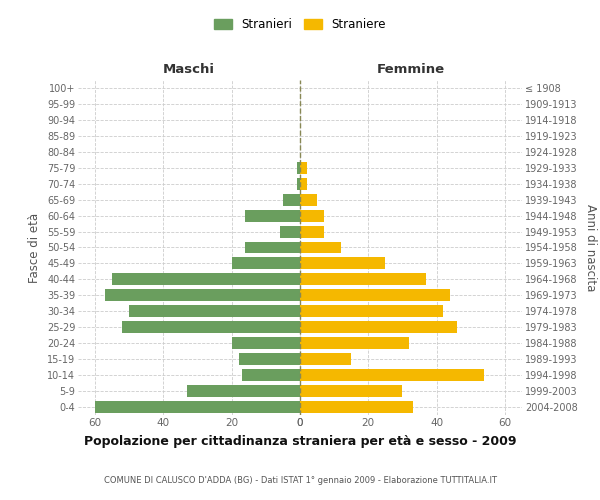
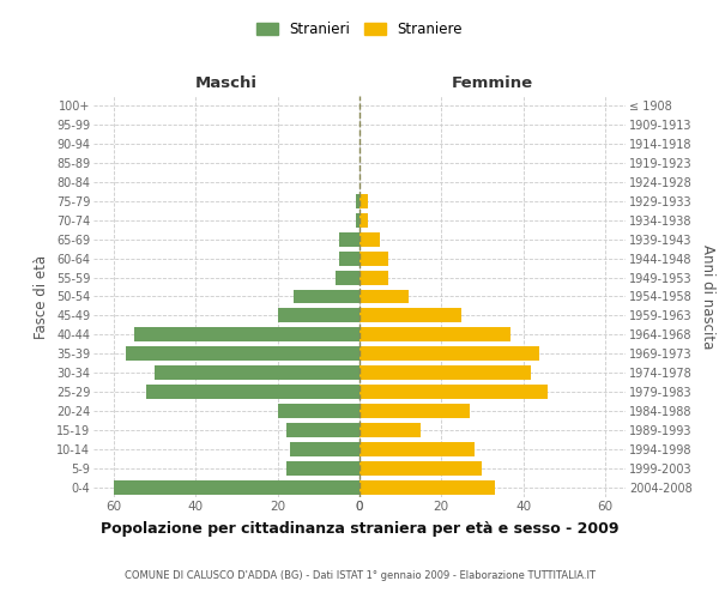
Maschi/60-64: 16 -> 5
Maschi/5-9: 33 -> 18
Femmine/1984-1988: 32 -> 27
Femmine/1994-1998: 54 -> 28
